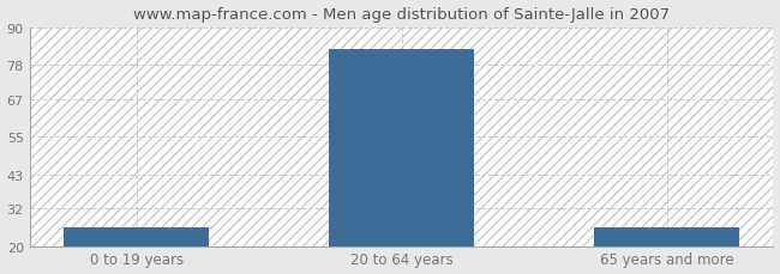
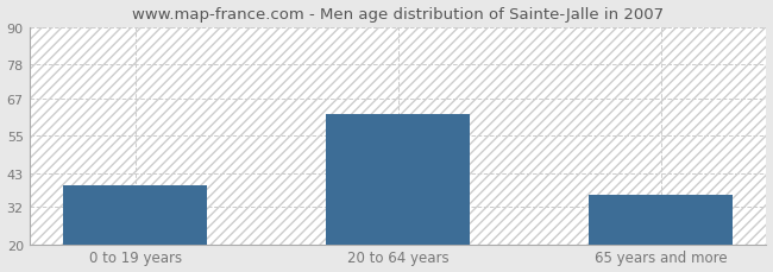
0 to 19 years: 26 -> 39
20 to 64 years: 83 -> 62
65 years and more: 26 -> 36
